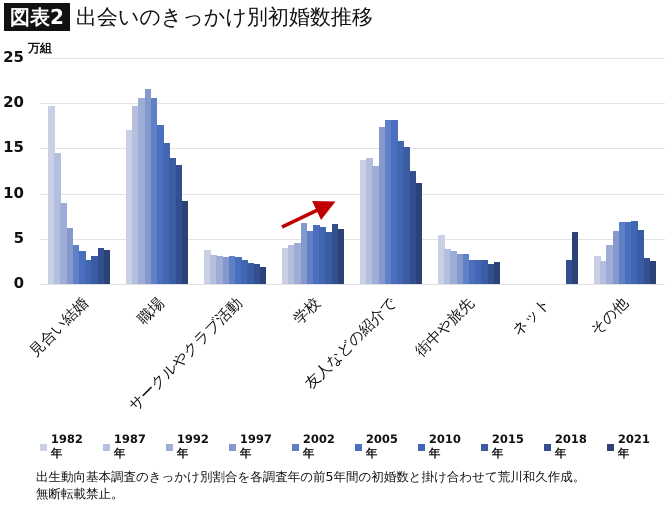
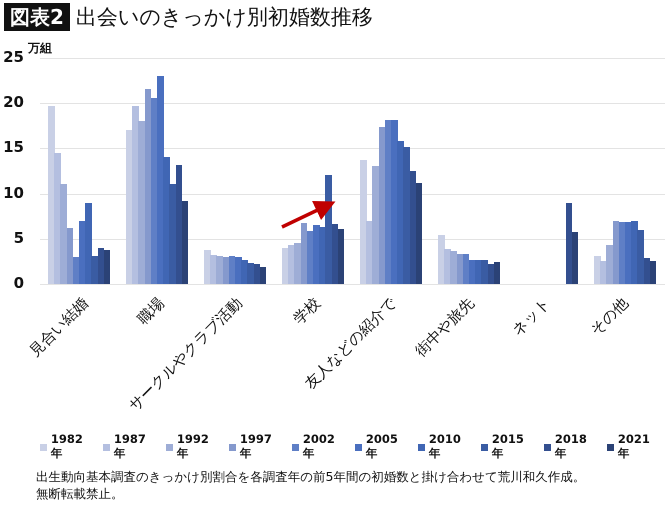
1992年/見合い結婚: 9 -> 11
2002年/見合い結婚: 4 -> 3
2005年/見合い結婚: 4 -> 7
2010年/見合い結婚: 3 -> 9
1992年/職場: 20 -> 18
2005年/職場: 18 -> 23
2010年/職場: 16 -> 14
2015年/職場: 14 -> 11
2015年/学校: 6 -> 12
1987年/友人などの紹介で: 14 -> 7
2018年/ネット: 3 -> 9
1997年/その他: 6 -> 7
